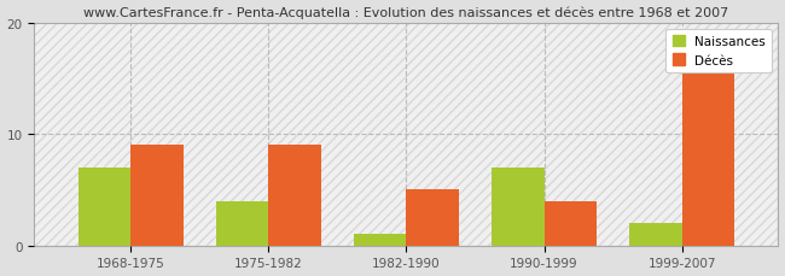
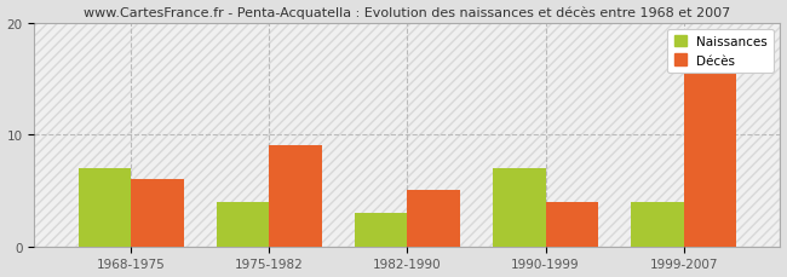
Décès/1968-1975: 9 -> 6
Naissances/1982-1990: 1 -> 3
Naissances/1999-2007: 2 -> 4
